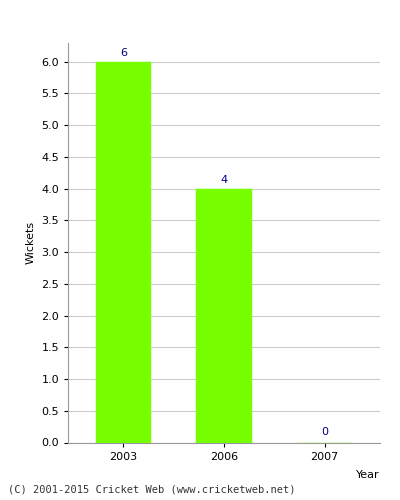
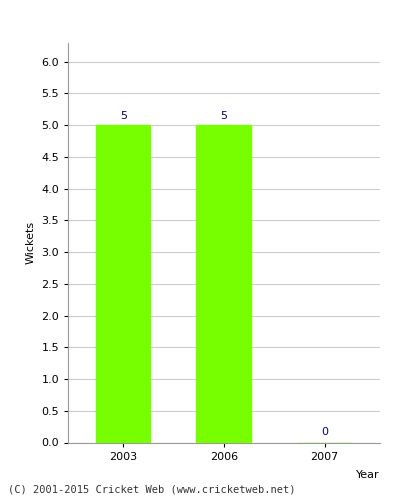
2003: 6 -> 5
2006: 4 -> 5
